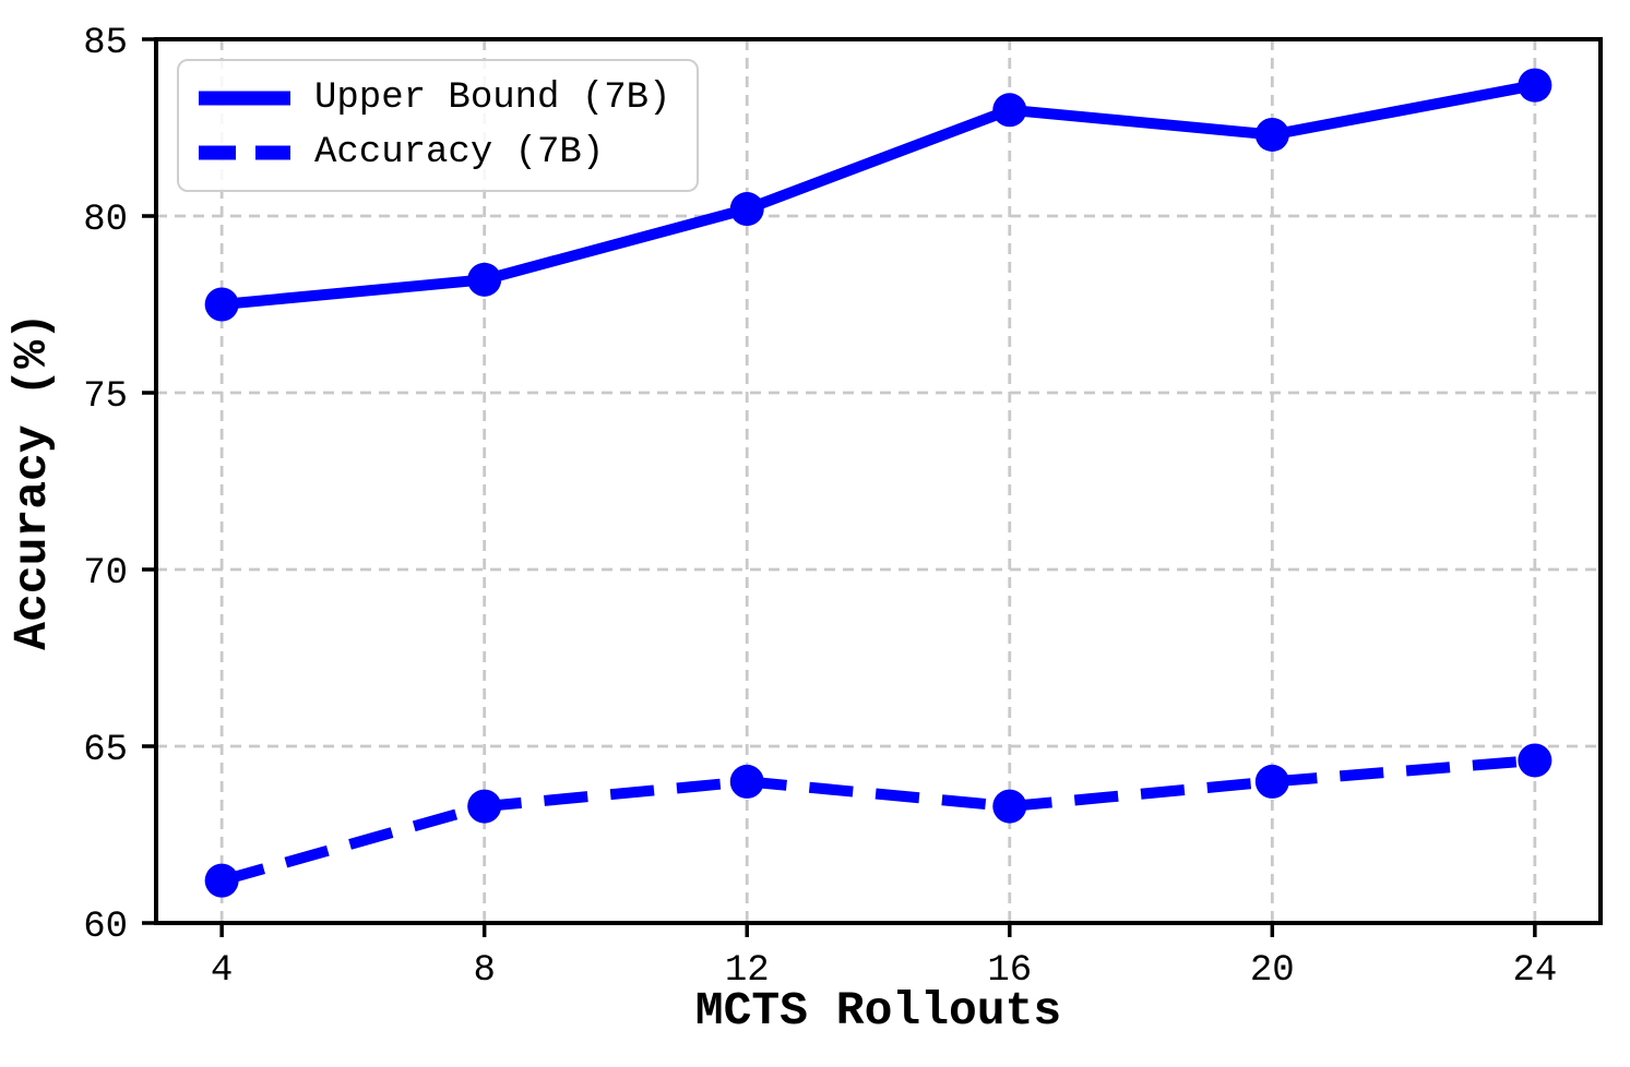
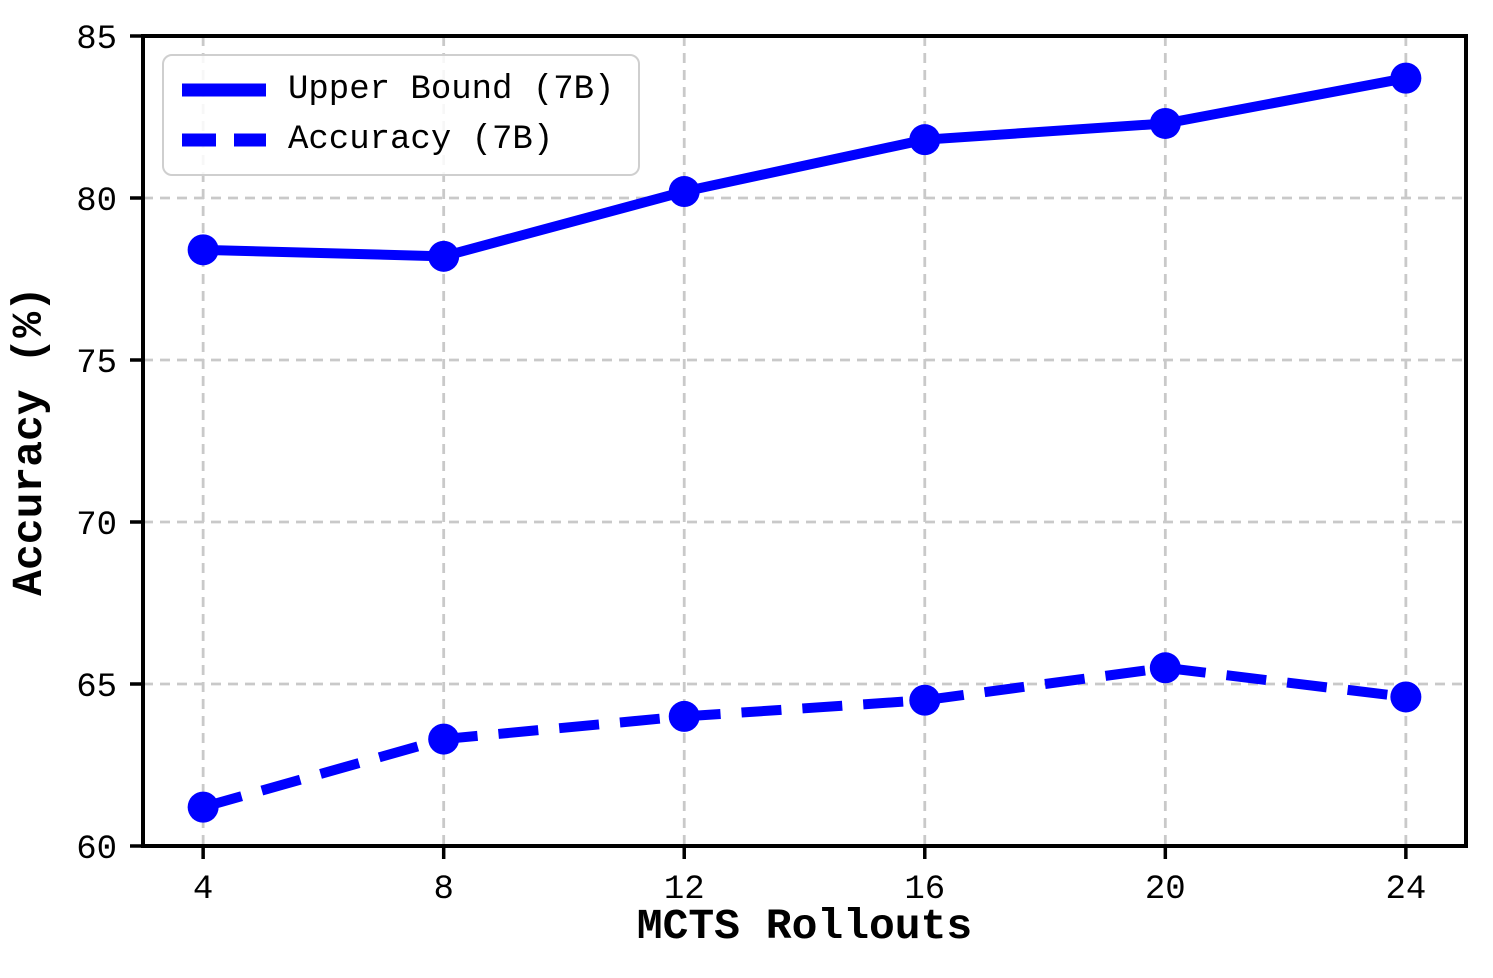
Upper Bound (7B)/4: 77.5 -> 78.4
Upper Bound (7B)/16: 83.0 -> 81.8
Accuracy (7B)/16: 63.3 -> 64.5
Accuracy (7B)/20: 64.0 -> 65.5
